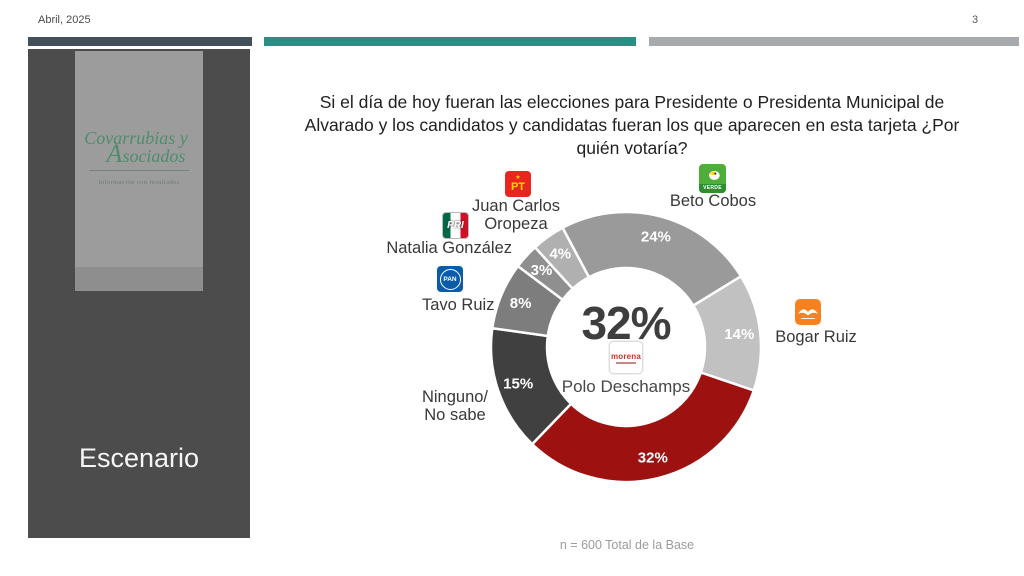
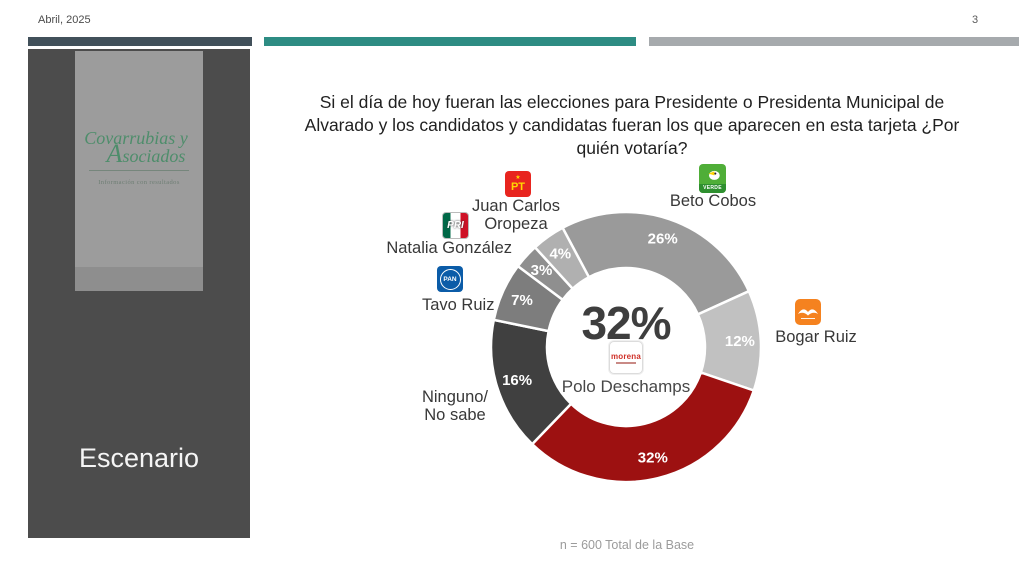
Beto Cobos: 24% -> 26%
Bogar Ruiz: 14% -> 12%
Ninguno/No sabe: 15% -> 16%
Tavo Ruiz: 8% -> 7%
